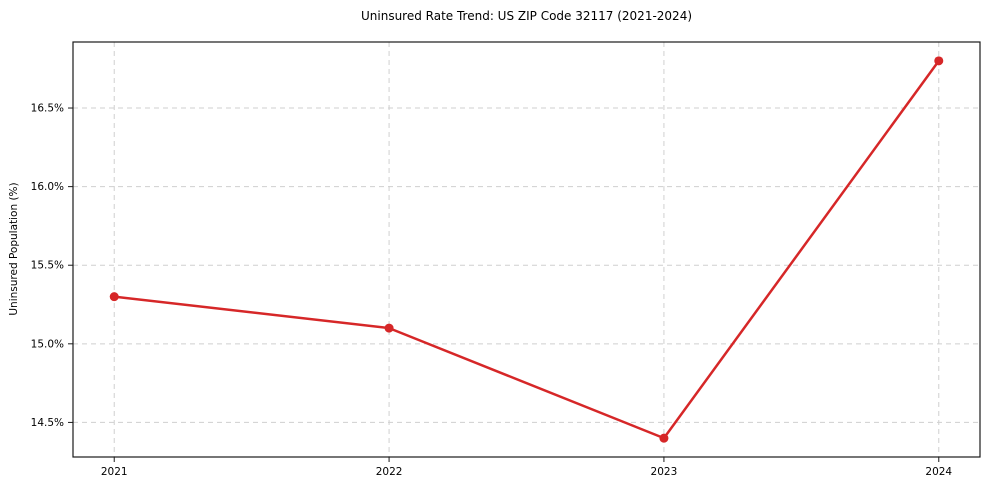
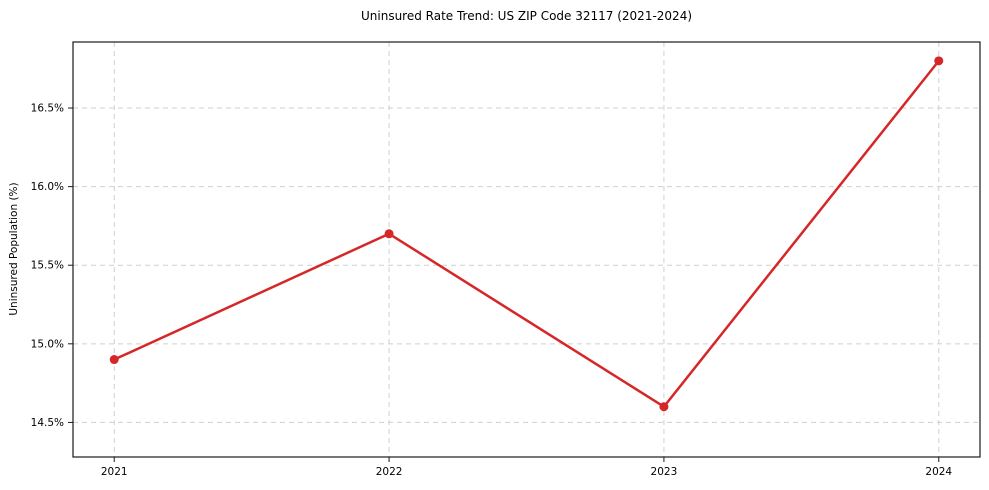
2021: 15.3% -> 14.9%
2022: 15.1% -> 15.7%
2023: 14.4% -> 14.6%
